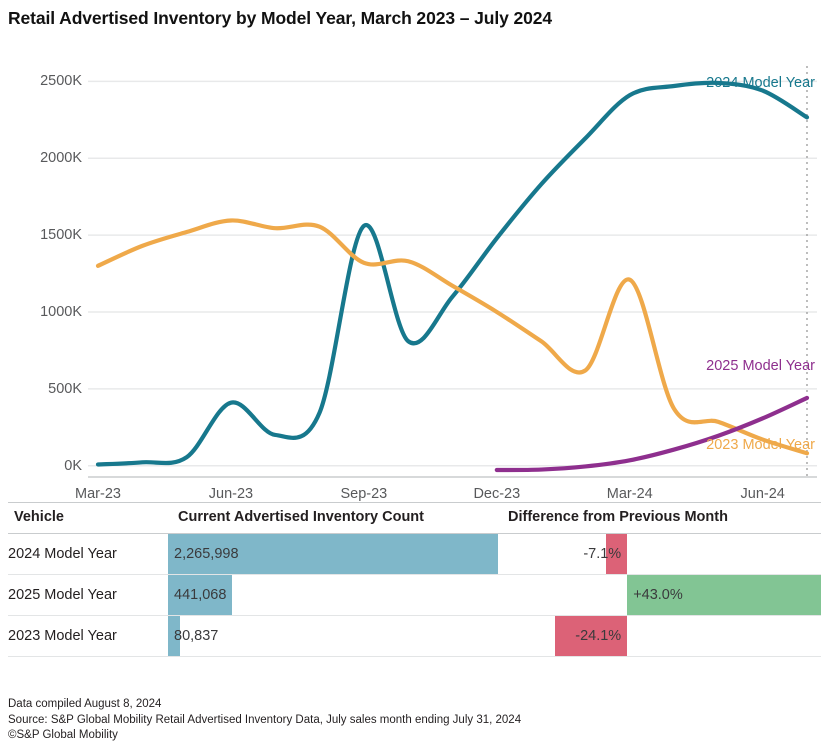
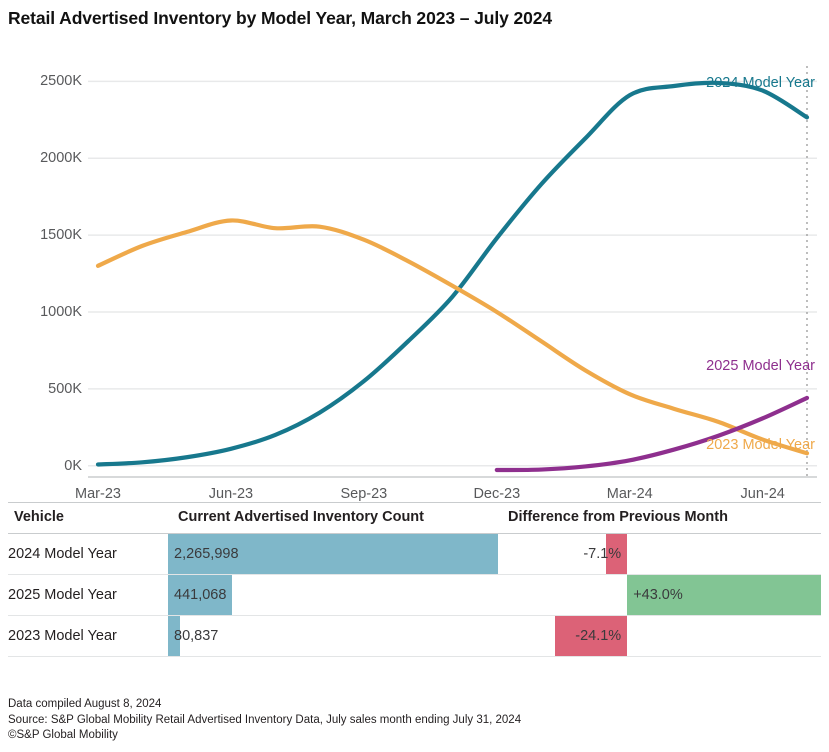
2024 Model Year/Jun-23: 410K -> 110K
2024 Model Year/Sep-23: 1560K -> 550K
2023 Model Year/Sep-23: 1320K -> 1470K
2023 Model Year/Mar-24: 1210K -> 460K
